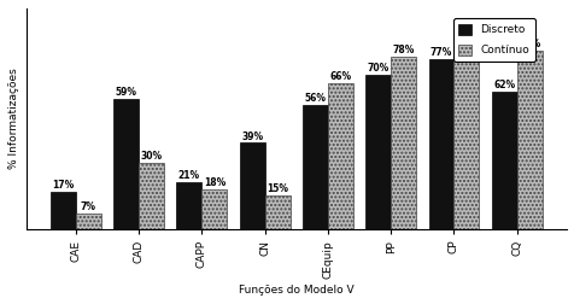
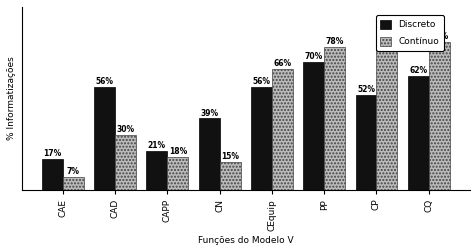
Discreto/CAD: 59% -> 56%
Discreto/CP: 77% -> 52%
